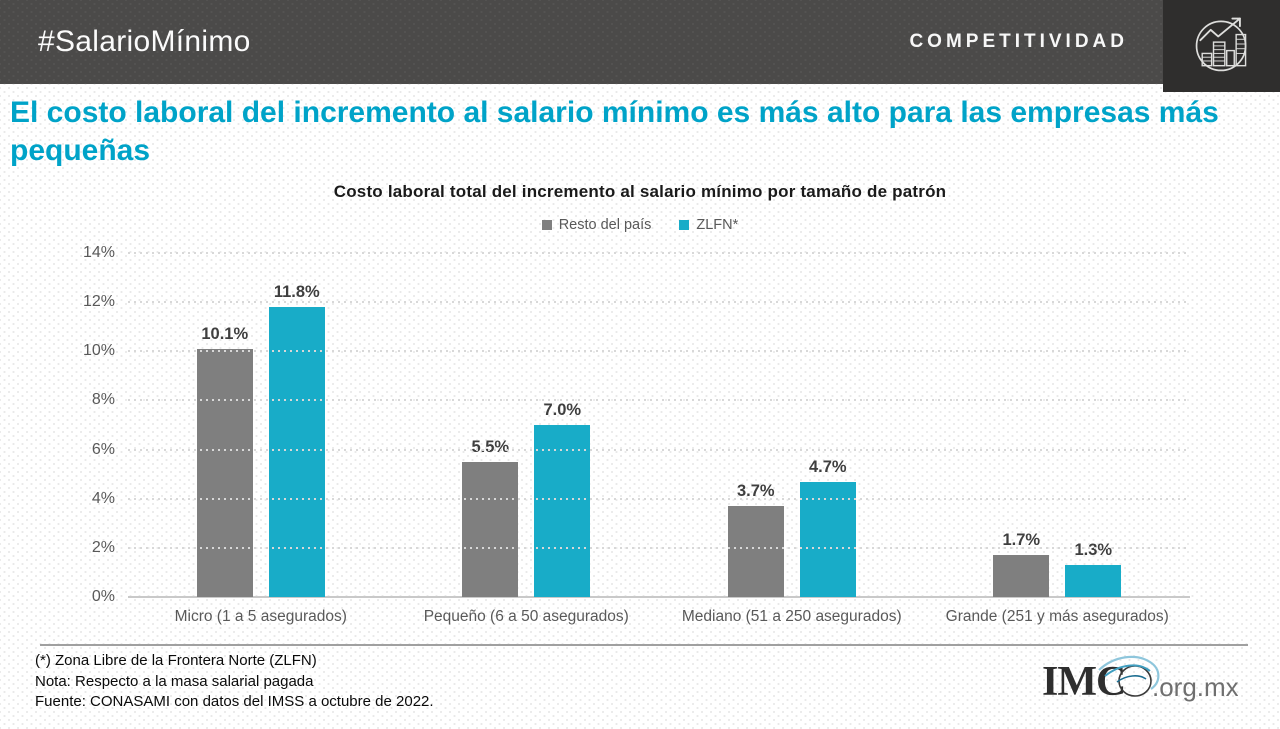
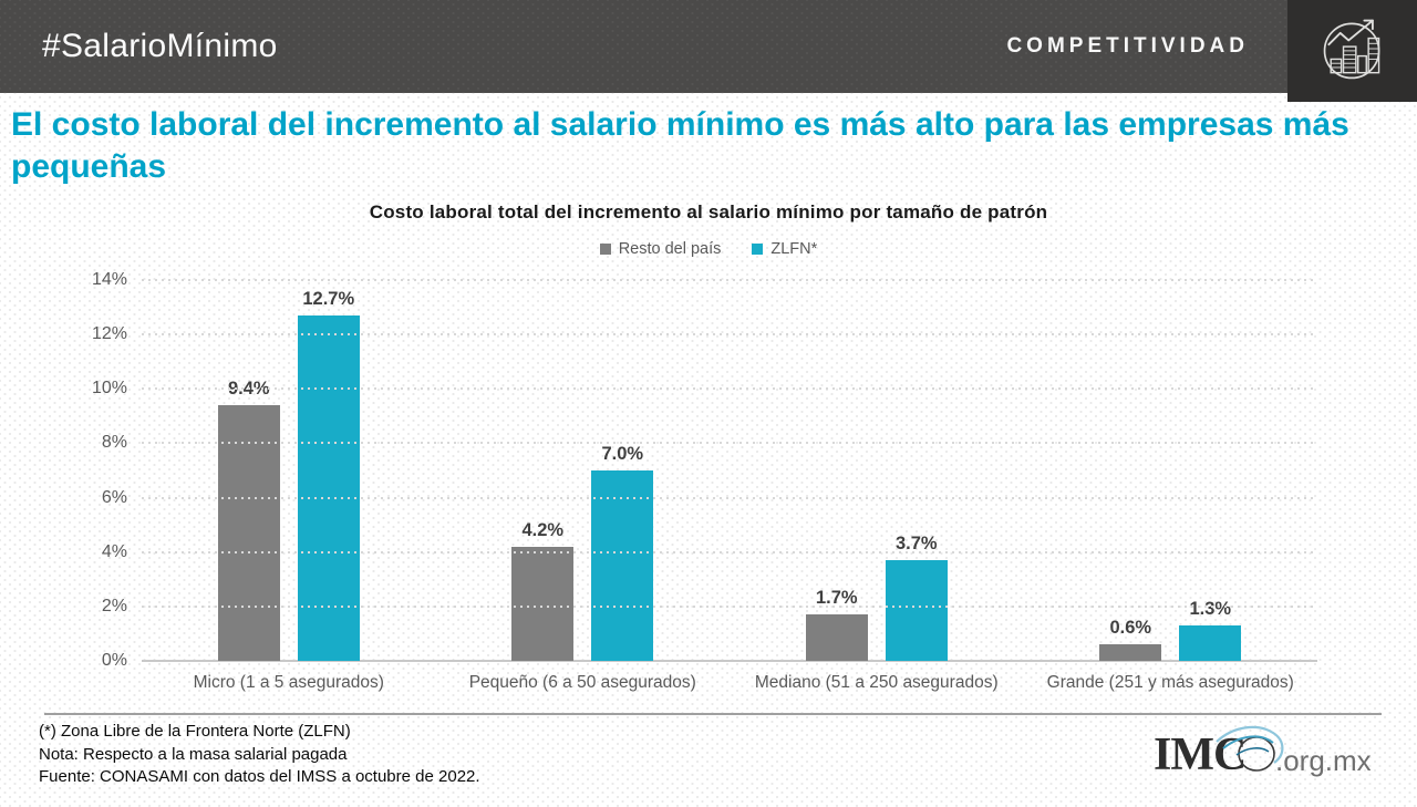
Resto del país/Micro (1 a 5 asegurados): 10.1% -> 9.4%
ZLFN*/Micro (1 a 5 asegurados): 11.8% -> 12.7%
Resto del país/Pequeño (6 a 50 asegurados): 5.5% -> 4.2%
Resto del país/Mediano (51 a 250 asegurados): 3.7% -> 1.7%
ZLFN*/Mediano (51 a 250 asegurados): 4.7% -> 3.7%
Resto del país/Grande (251 y más asegurados): 1.7% -> 0.6%
